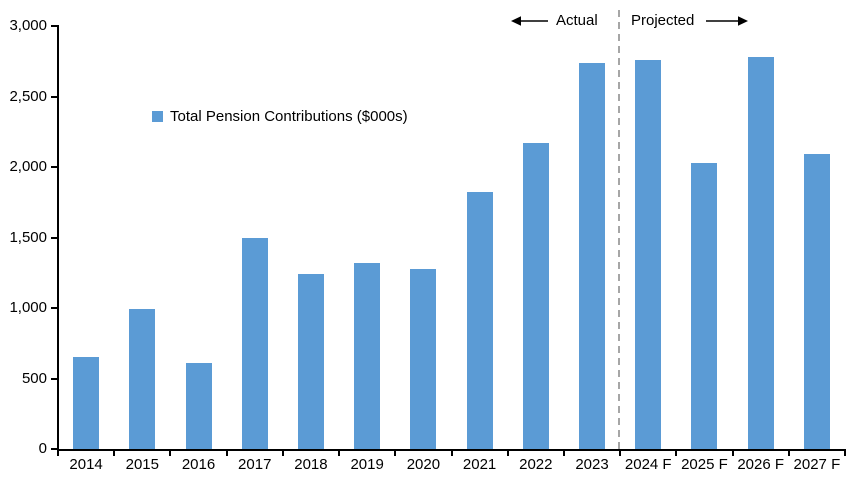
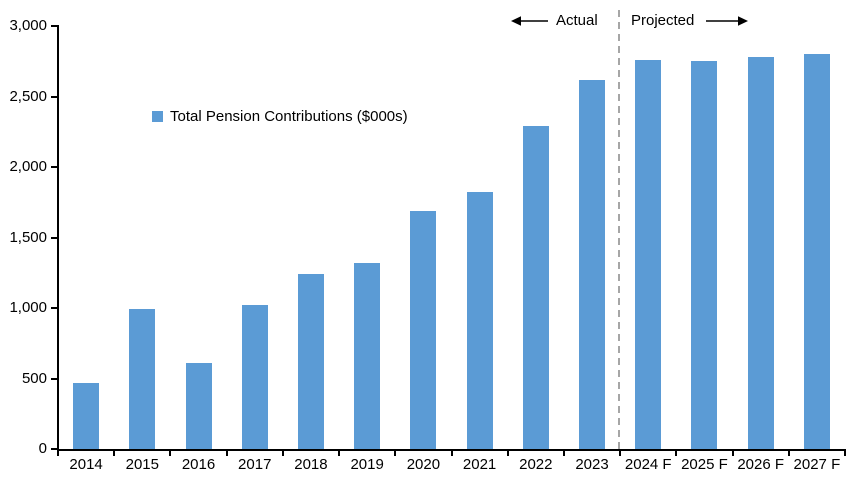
2014: 650 -> 470
2017: 1500 -> 1020
2020: 1280 -> 1690
2022: 2170 -> 2290
2023: 2740 -> 2620
2025 F: 2030 -> 2750
2027 F: 2090 -> 2800
